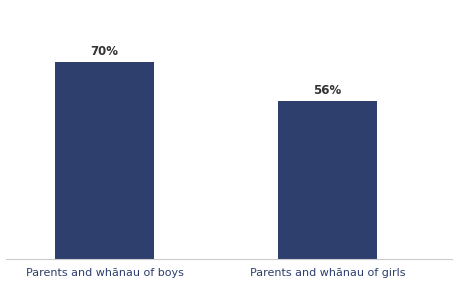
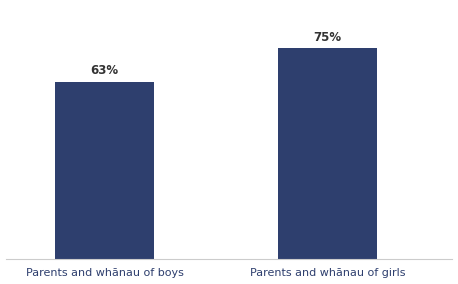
Parents and whānau of boys: 70% -> 63%
Parents and whānau of girls: 56% -> 75%
